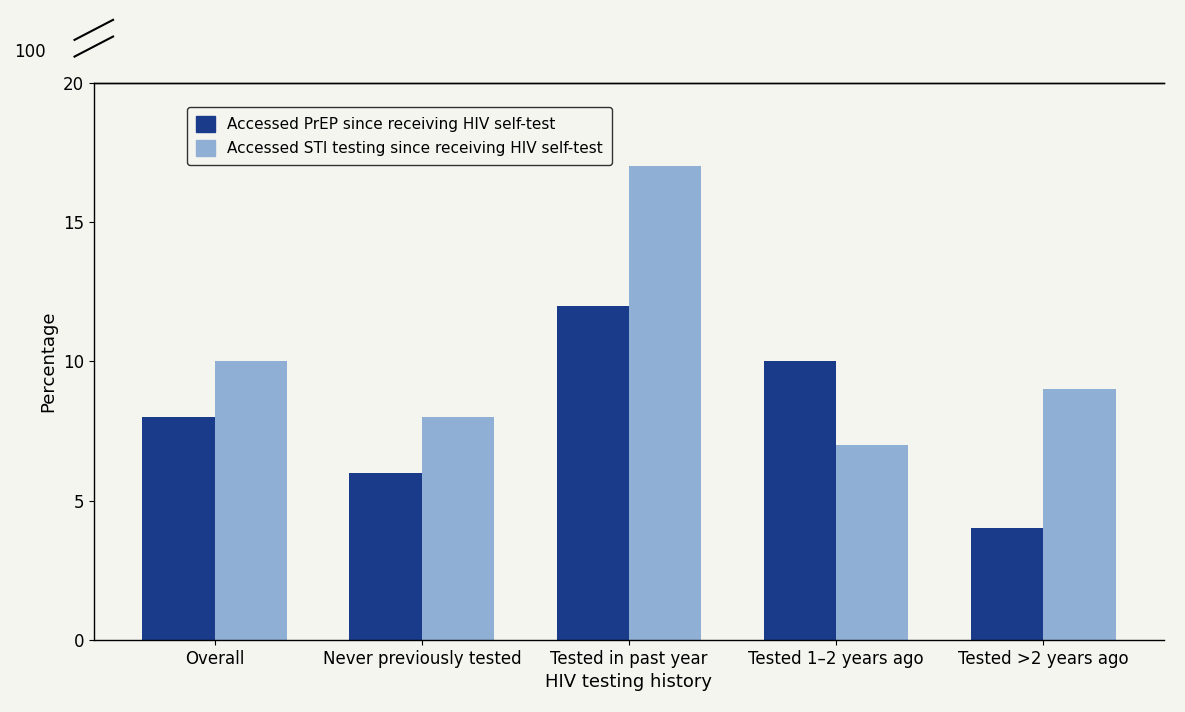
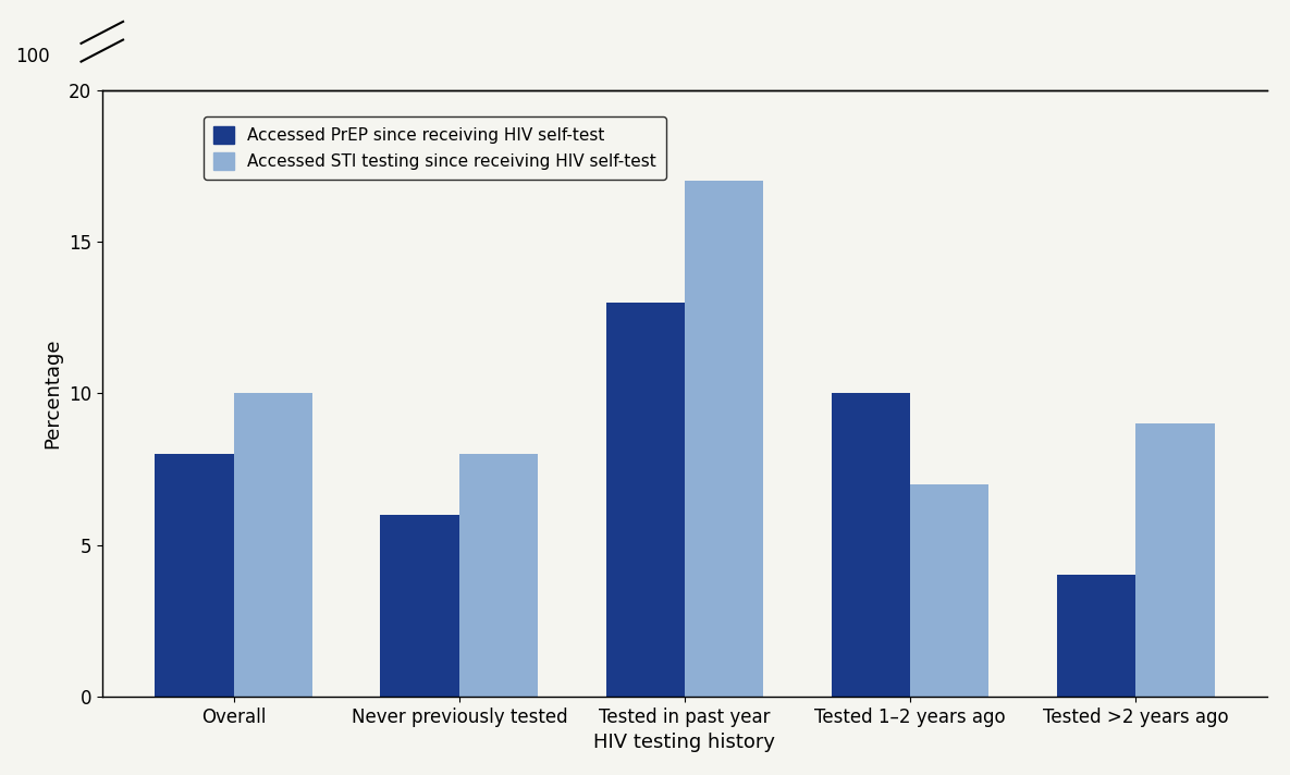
Accessed PrEP since receiving HIV self-test/Tested in past year: 12 -> 13
